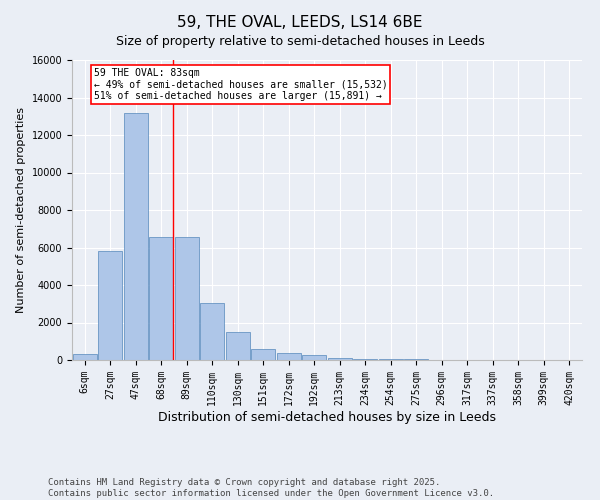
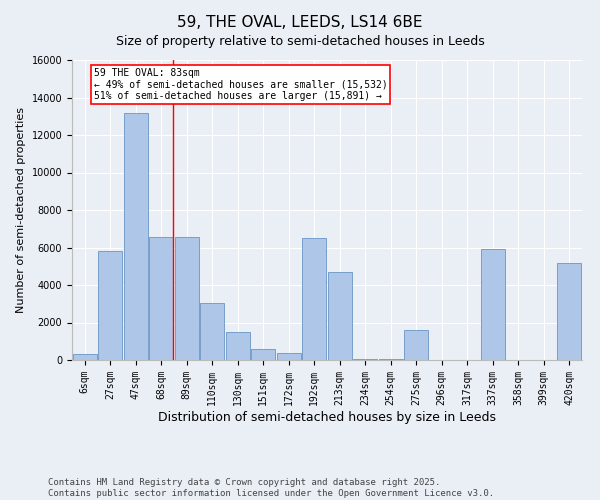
192sqm: 200 -> 6500
213sqm: 100 -> 4700
275sqm: 0 -> 1600
337sqm: 0 -> 5900
420sqm: 0 -> 5200
